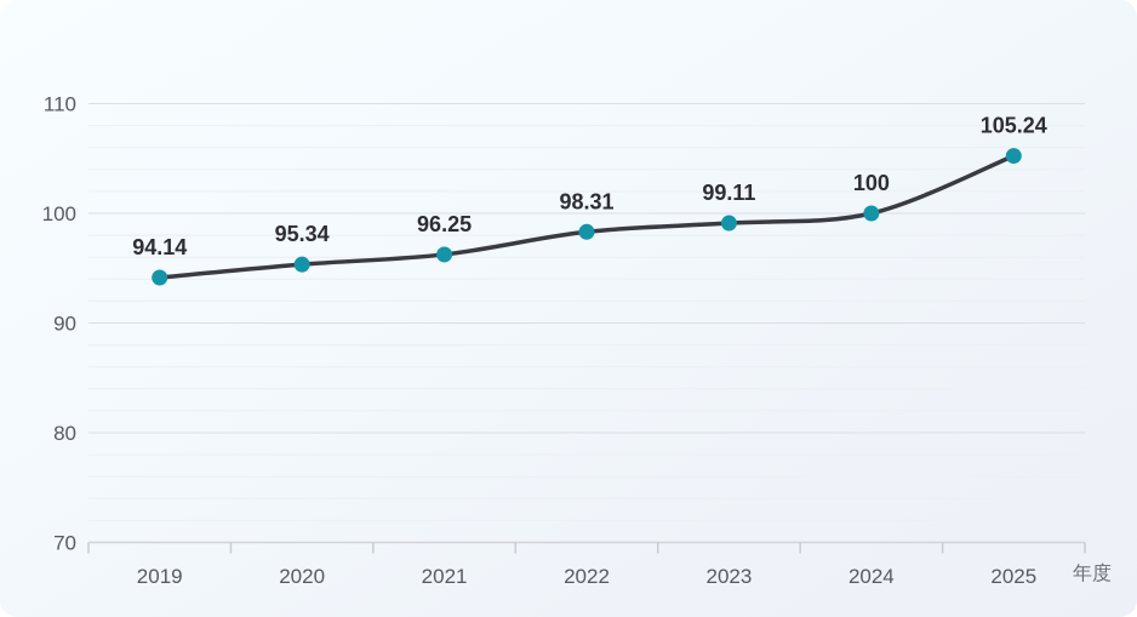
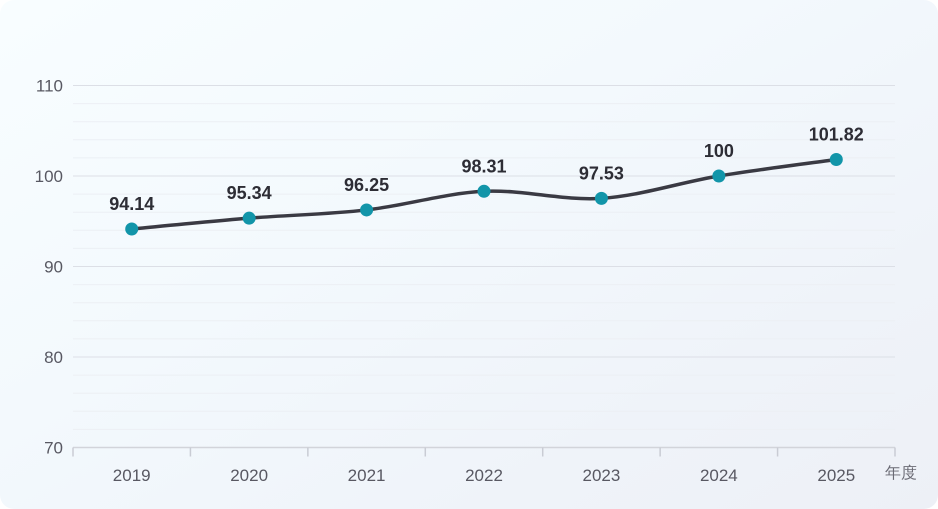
2023: 99.11 -> 97.53
2025: 105.24 -> 101.82
